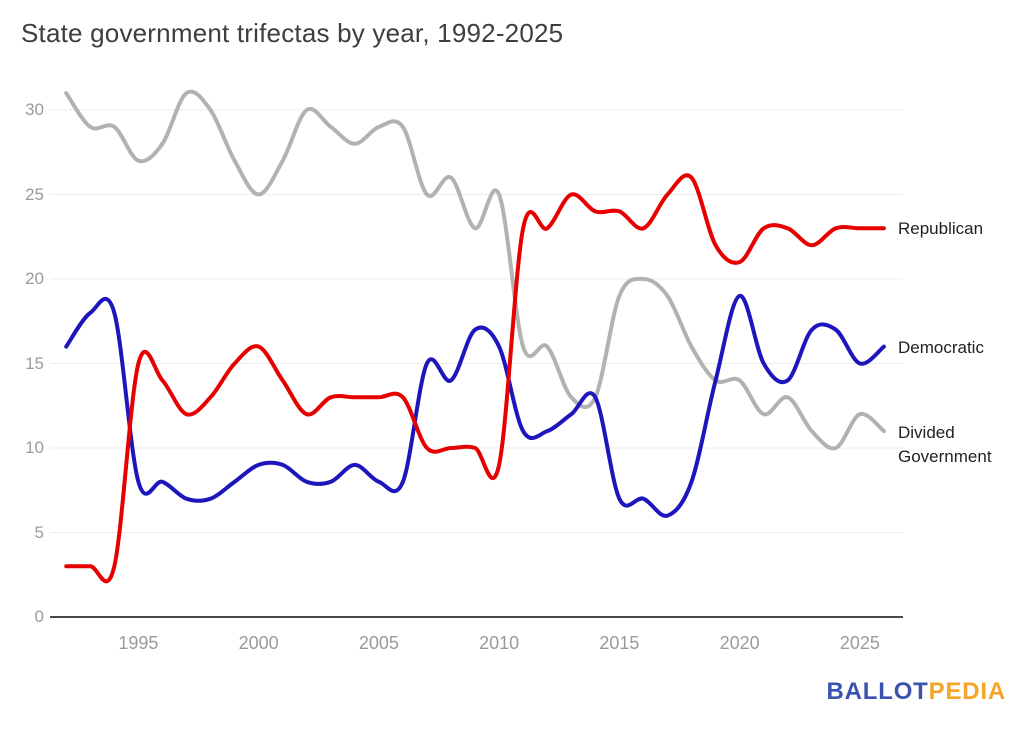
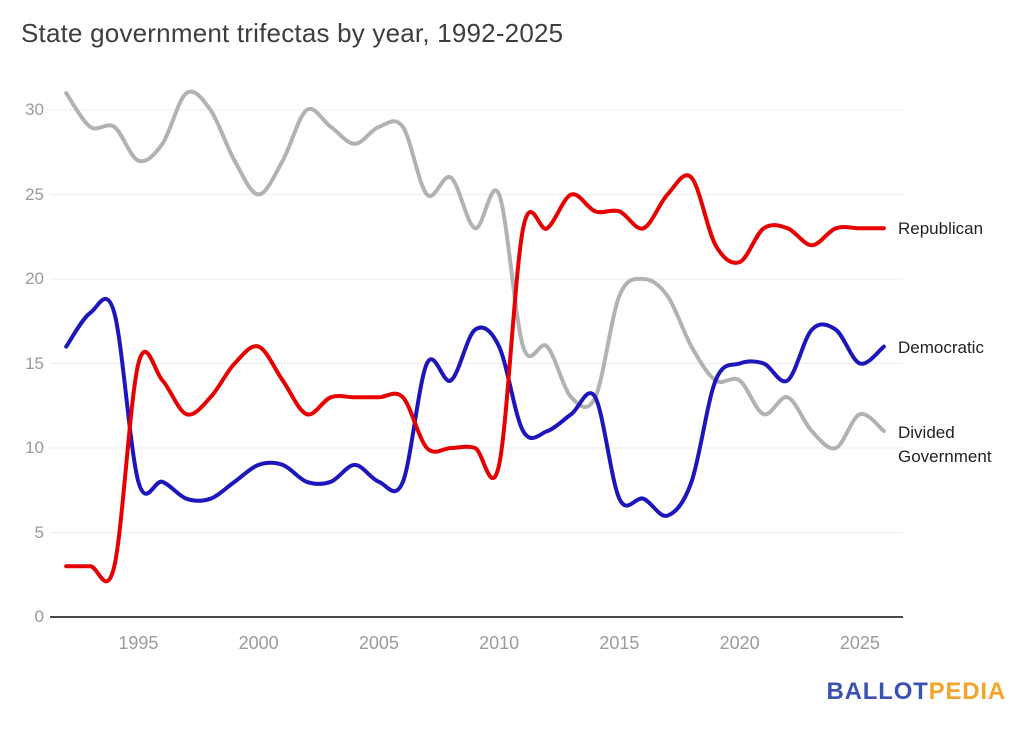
Democratic/2020: 19 -> 15
